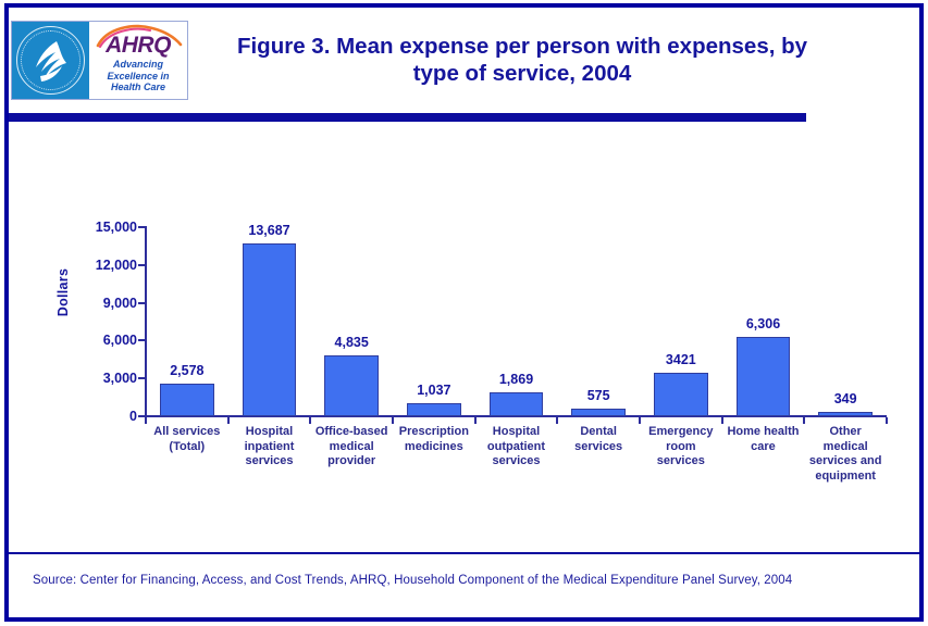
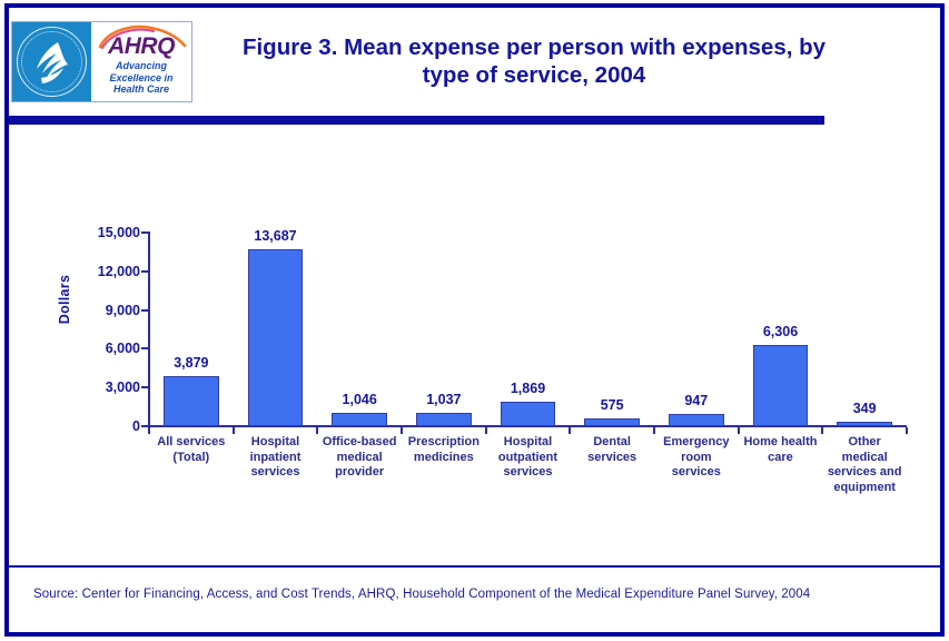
All services (Total): 2,578 -> 3,879
Office-based medical provider: 4,835 -> 1,046
Emergency room services: 3421 -> 947
